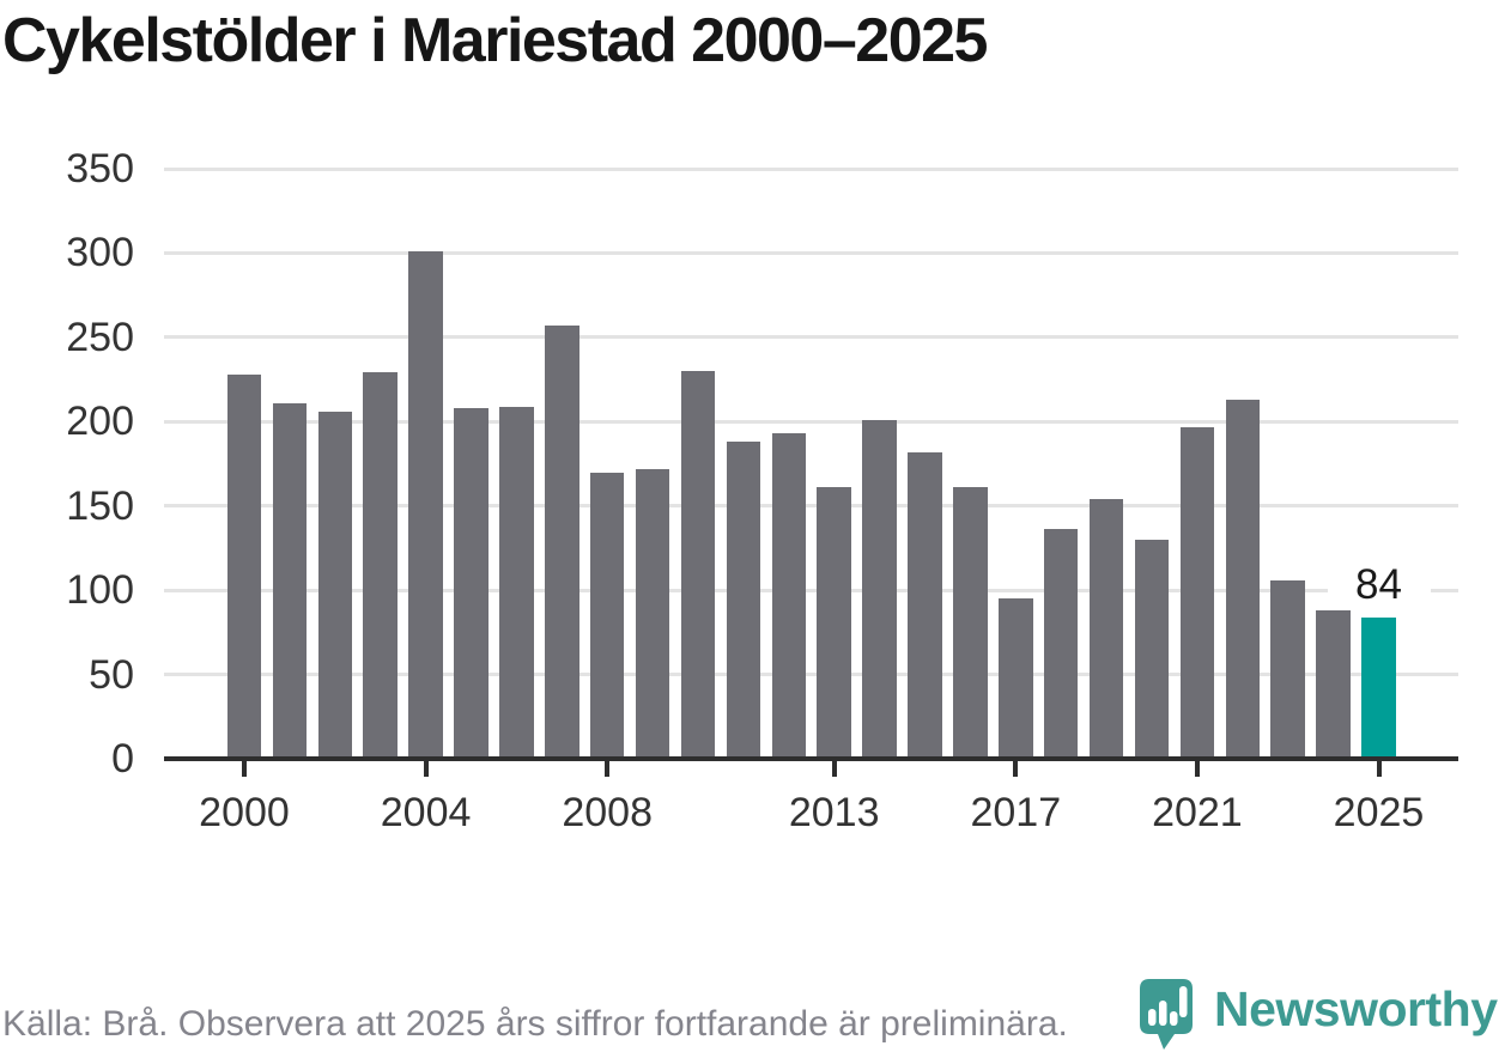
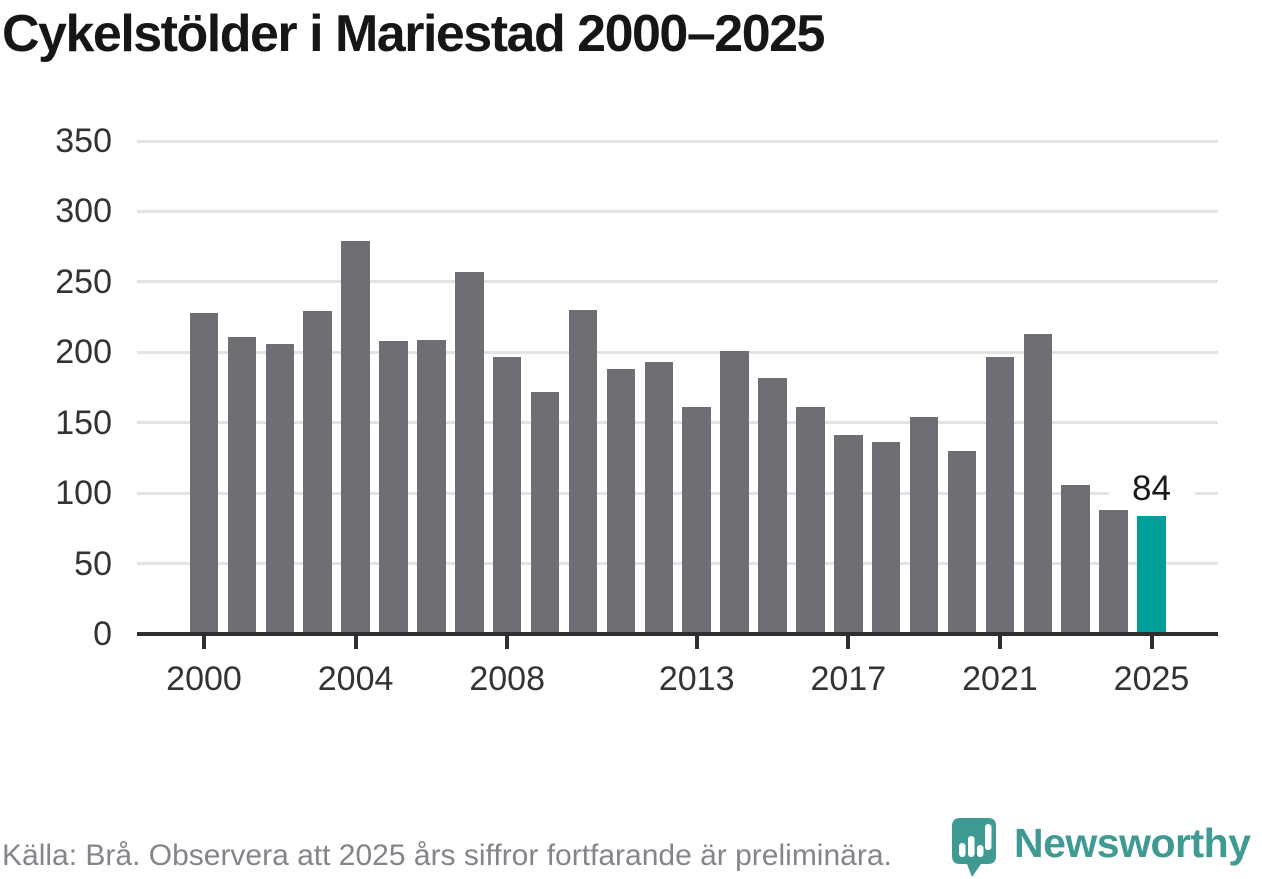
2004: 301 -> 279
2008: 170 -> 197
2017: 95 -> 141
